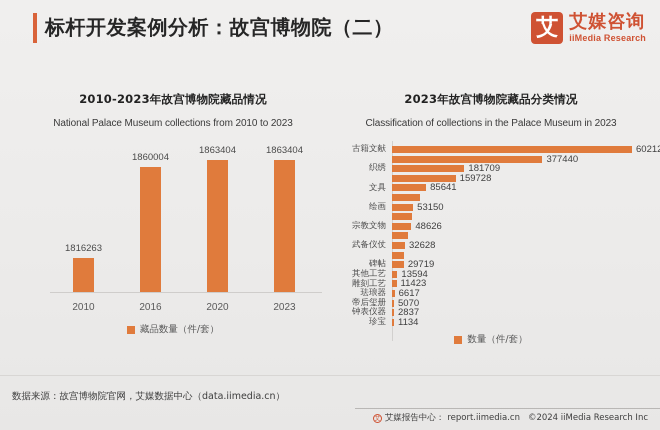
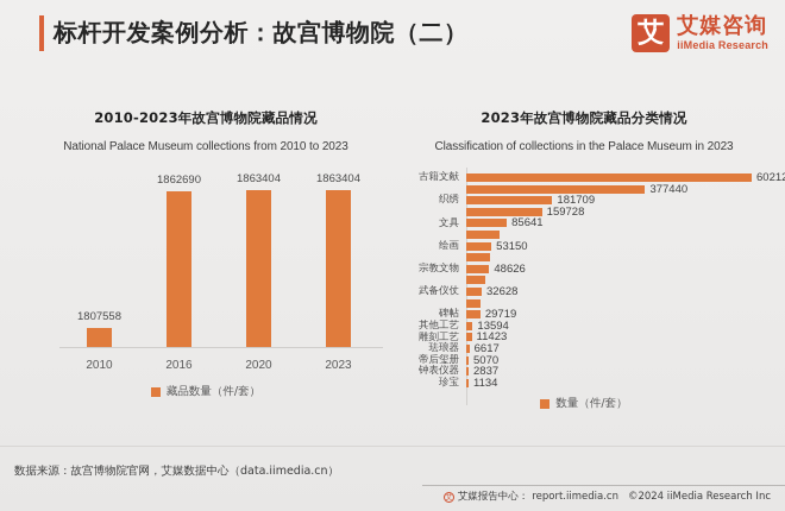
2010-2023年故宫博物院藏品情况/2010: 1816263 -> 1807558
2010-2023年故宫博物院藏品情况/2016: 1860004 -> 1862690
